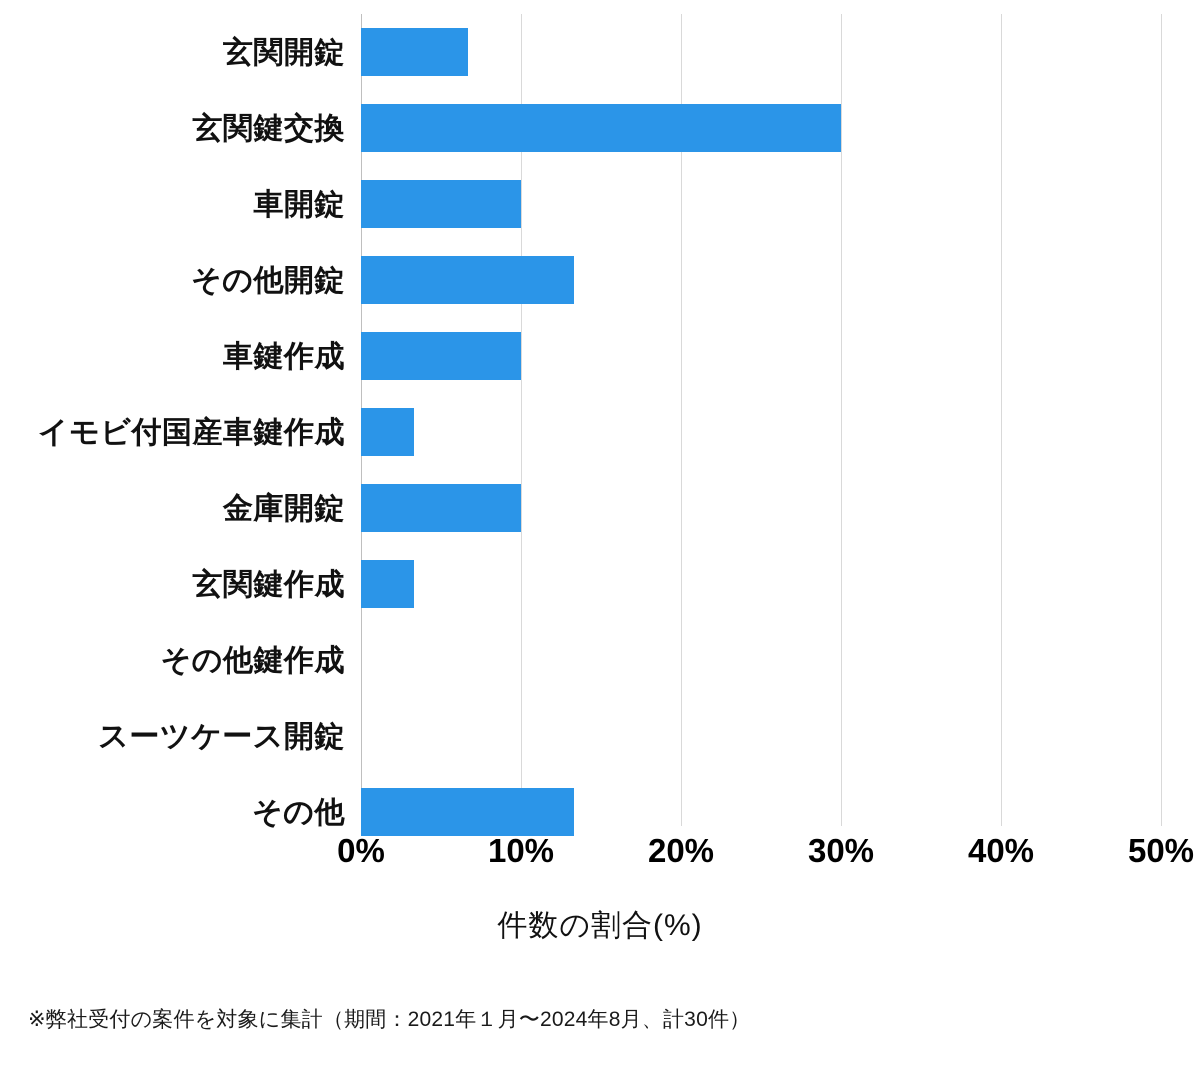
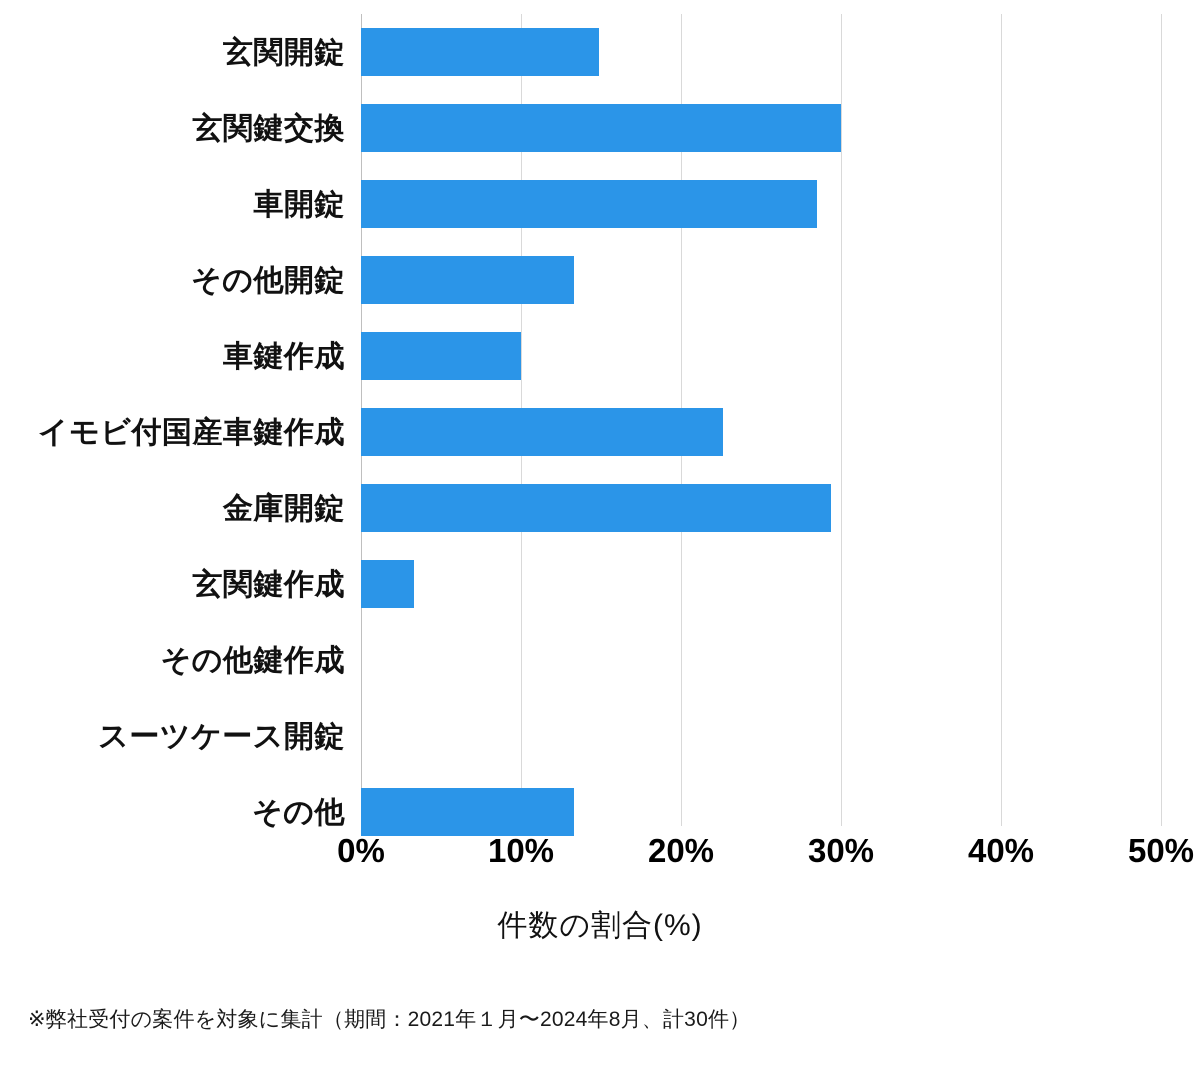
玄関開錠: 6.7% -> 14.9%
車開錠: 10.0% -> 28.5%
イモビ付国産車鍵作成: 3.3% -> 22.6%
金庫開錠: 10.0% -> 29.4%
